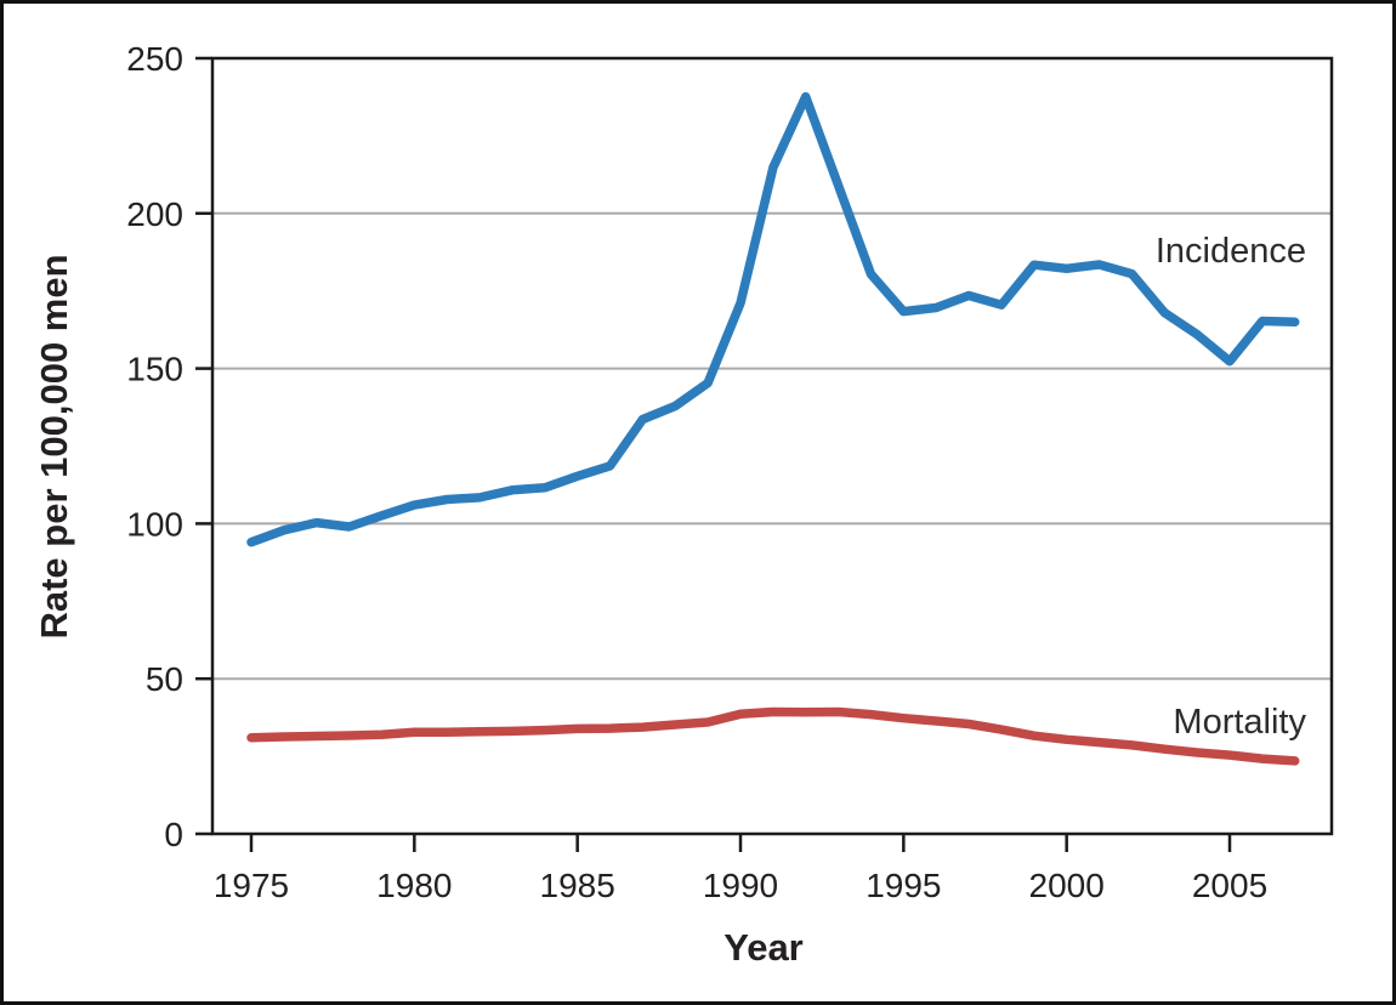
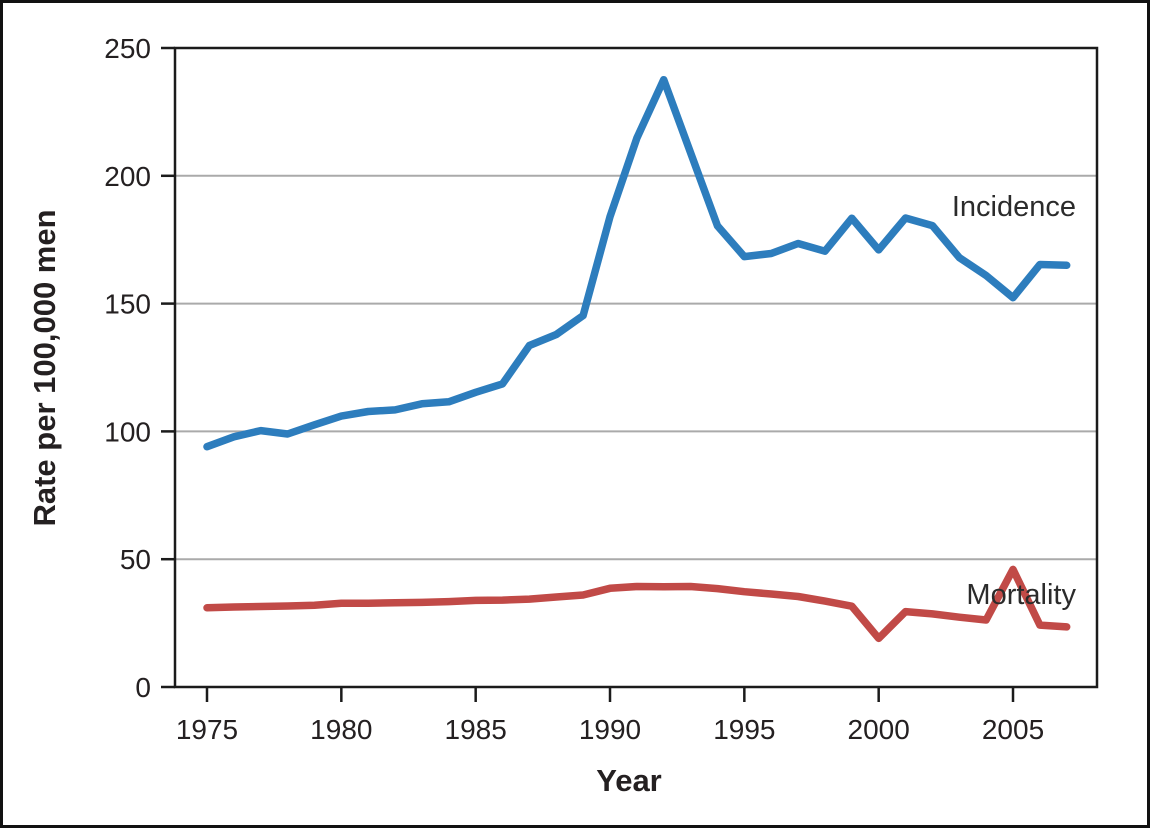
Incidence/1990: 171 -> 184
Incidence/2000: 182 -> 171
Mortality/2000: 30 -> 19
Mortality/2005: 25 -> 46
